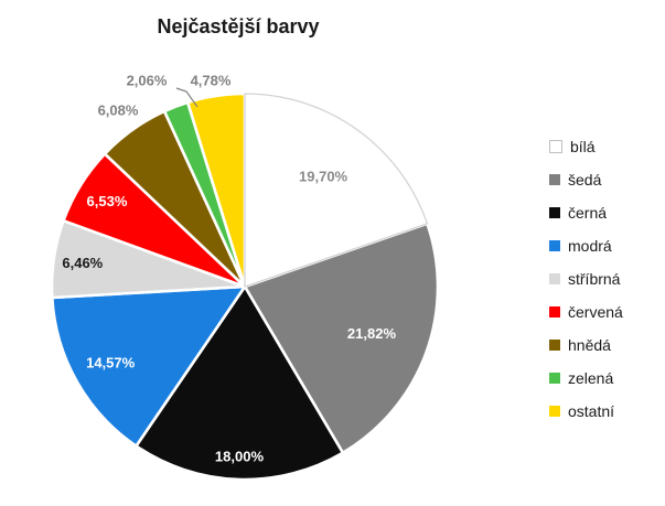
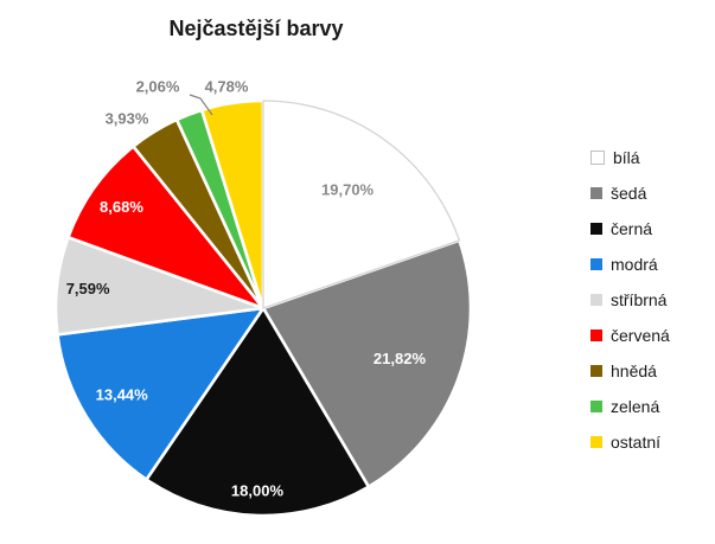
modrá: 14,57% -> 13,44%
stříbrná: 6,46% -> 7,59%
červená: 6,53% -> 8,68%
hnědá: 6,08% -> 3,93%
